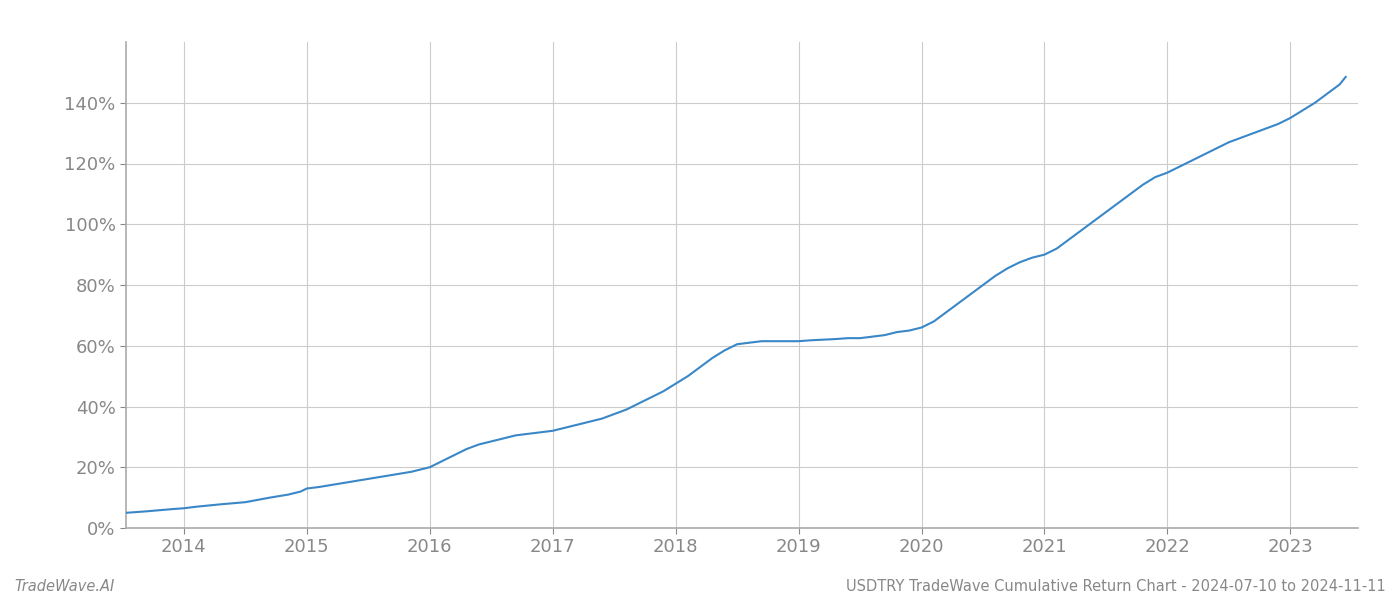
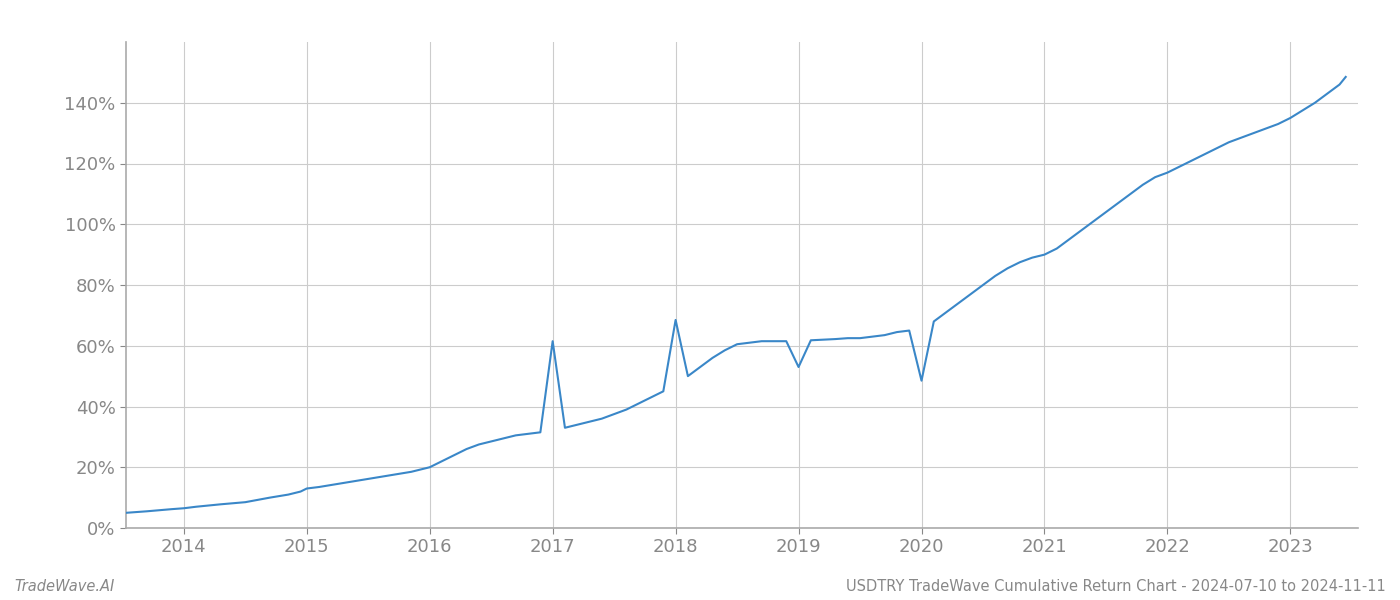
2017: 32.0% -> 61.5%
2018: 47.5% -> 68.5%
2019: 61.5% -> 53.0%
2020: 66.0% -> 48.5%
